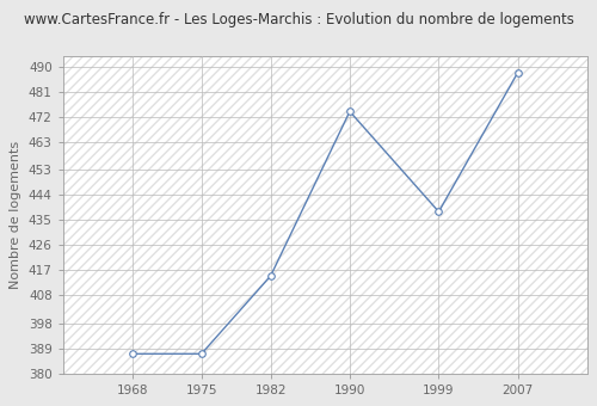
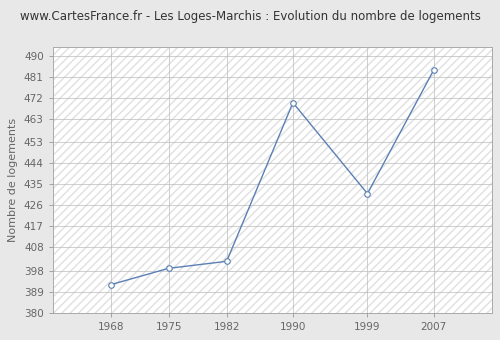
1968: 387 -> 392
1975: 387 -> 399
1982: 415 -> 402
1990: 474 -> 470
1999: 438 -> 431
2007: 488 -> 484
